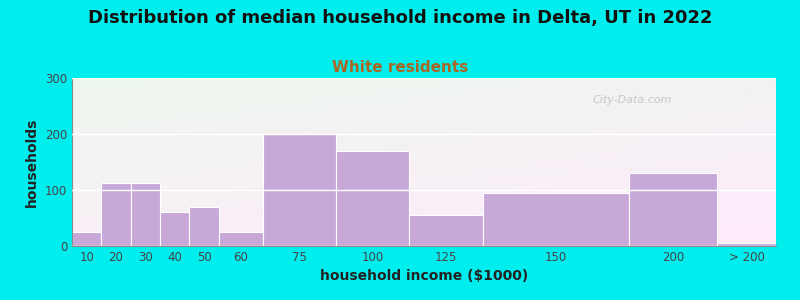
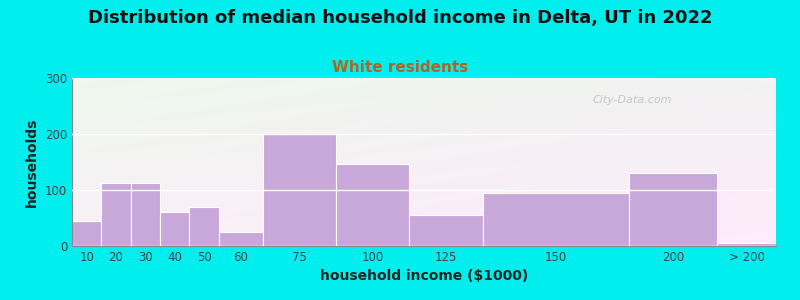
10: 25 -> 44
100: 170 -> 146
